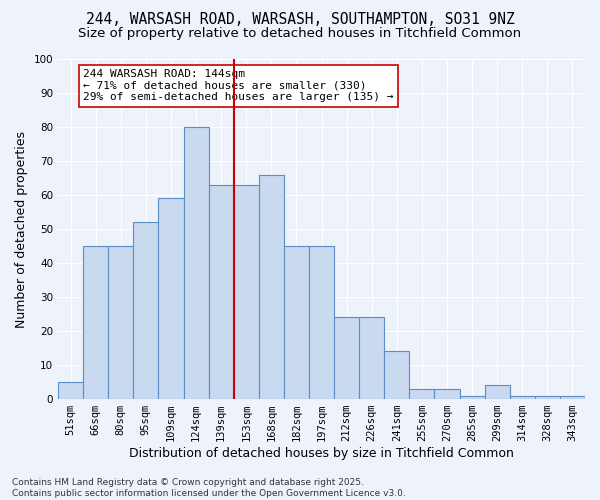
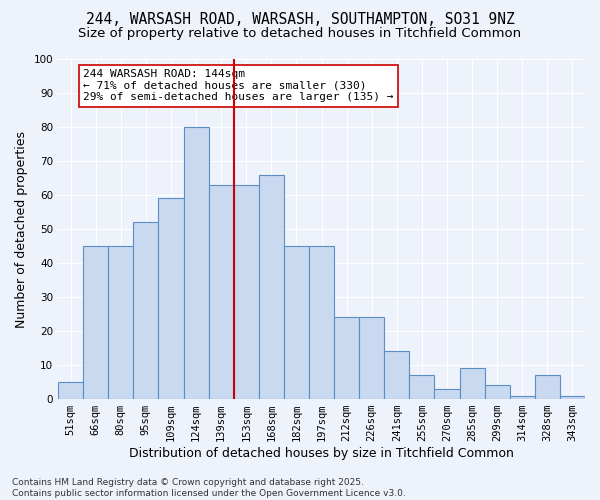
255sqm: 3 -> 7
285sqm: 1 -> 9
328sqm: 1 -> 7
